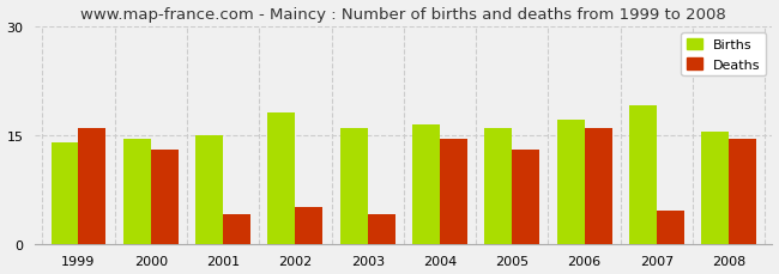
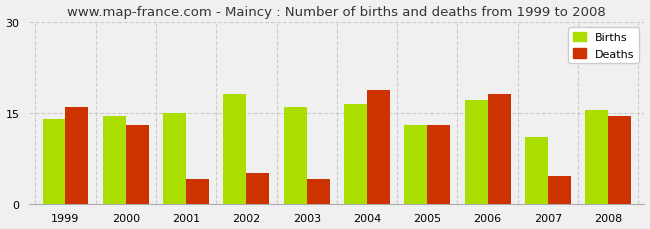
Deaths/2004: 14.5 -> 18.8
Births/2005: 16.0 -> 13.0
Deaths/2006: 16.0 -> 18.0
Births/2007: 19.0 -> 11.0
